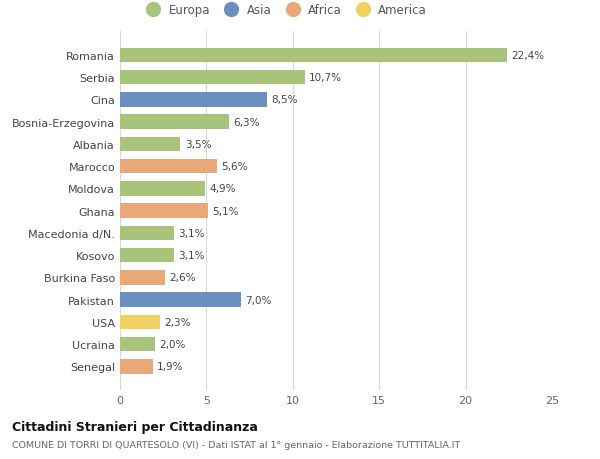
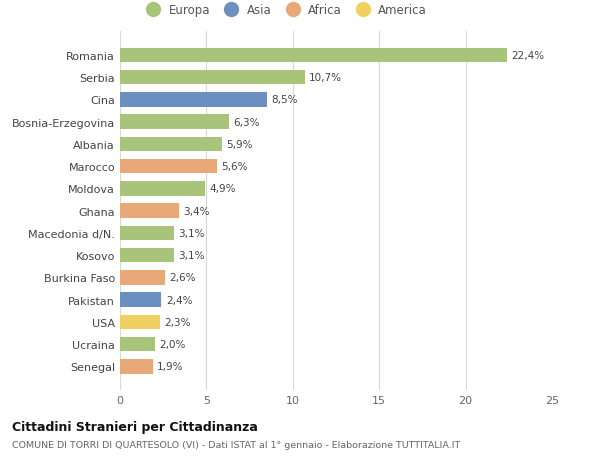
Albania: 3,5% -> 5,9%
Ghana: 5,1% -> 3,4%
Pakistan: 7,0% -> 2,4%
